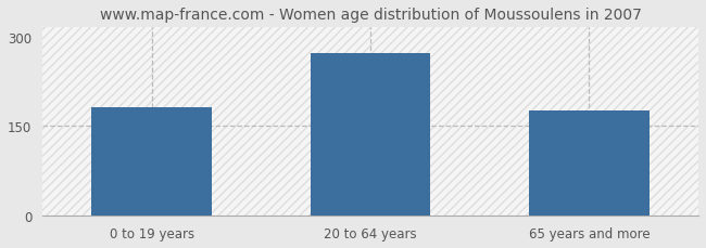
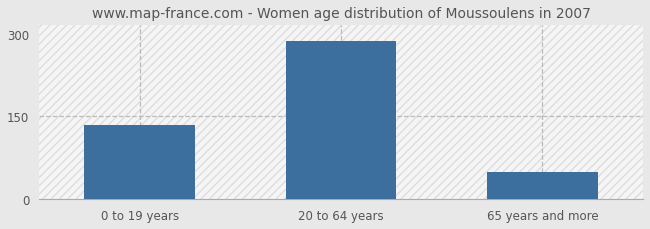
0 to 19 years: 182 -> 135
20 to 64 years: 272 -> 287
65 years and more: 176 -> 50
